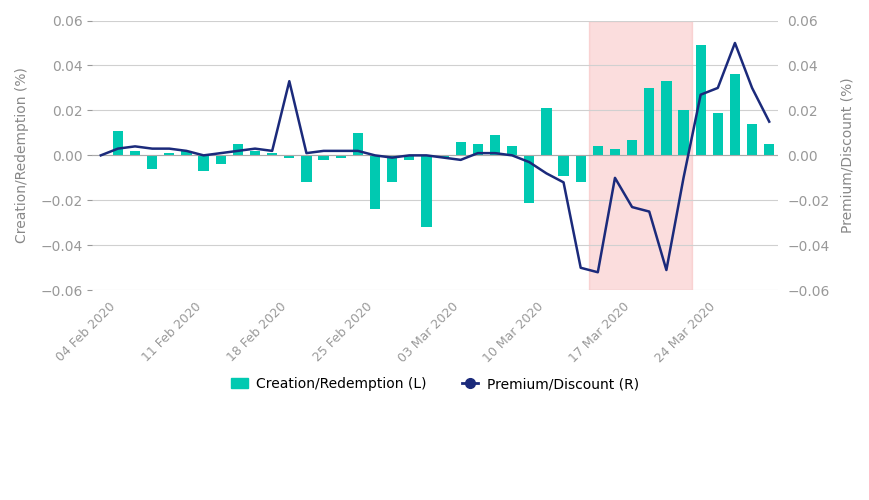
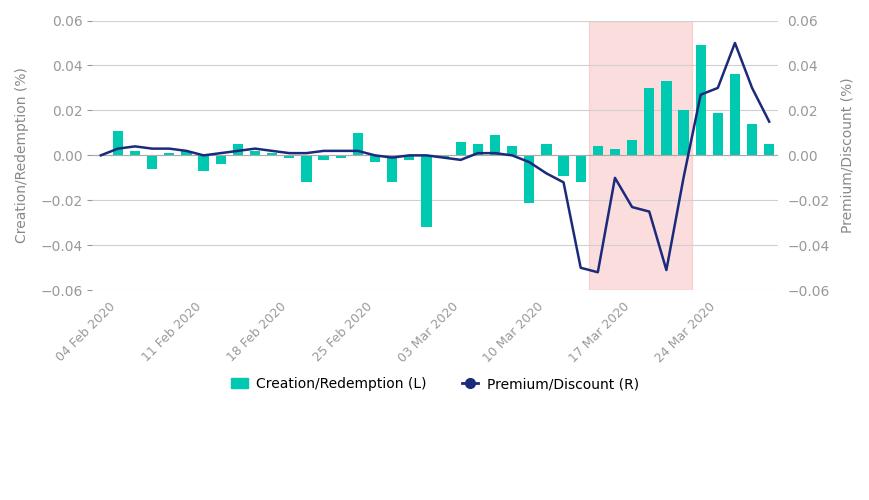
Premium/Discount (R)/18 Feb 2020: 0.033 -> 0.001
Creation/Redemption (L)/25 Feb 2020: -0.024 -> -0.003
Creation/Redemption (L)/10 Mar 2020: 0.021 -> 0.005
